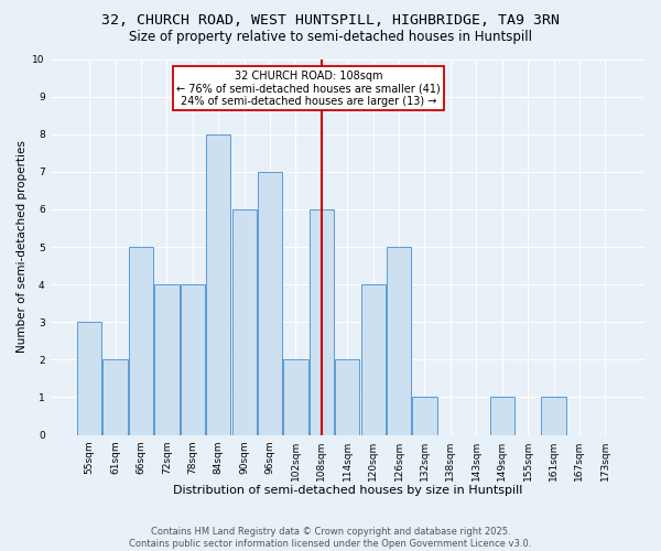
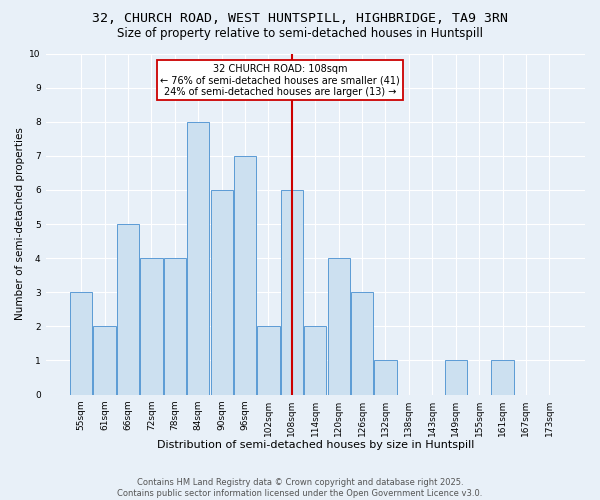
126sqm: 5 -> 3
